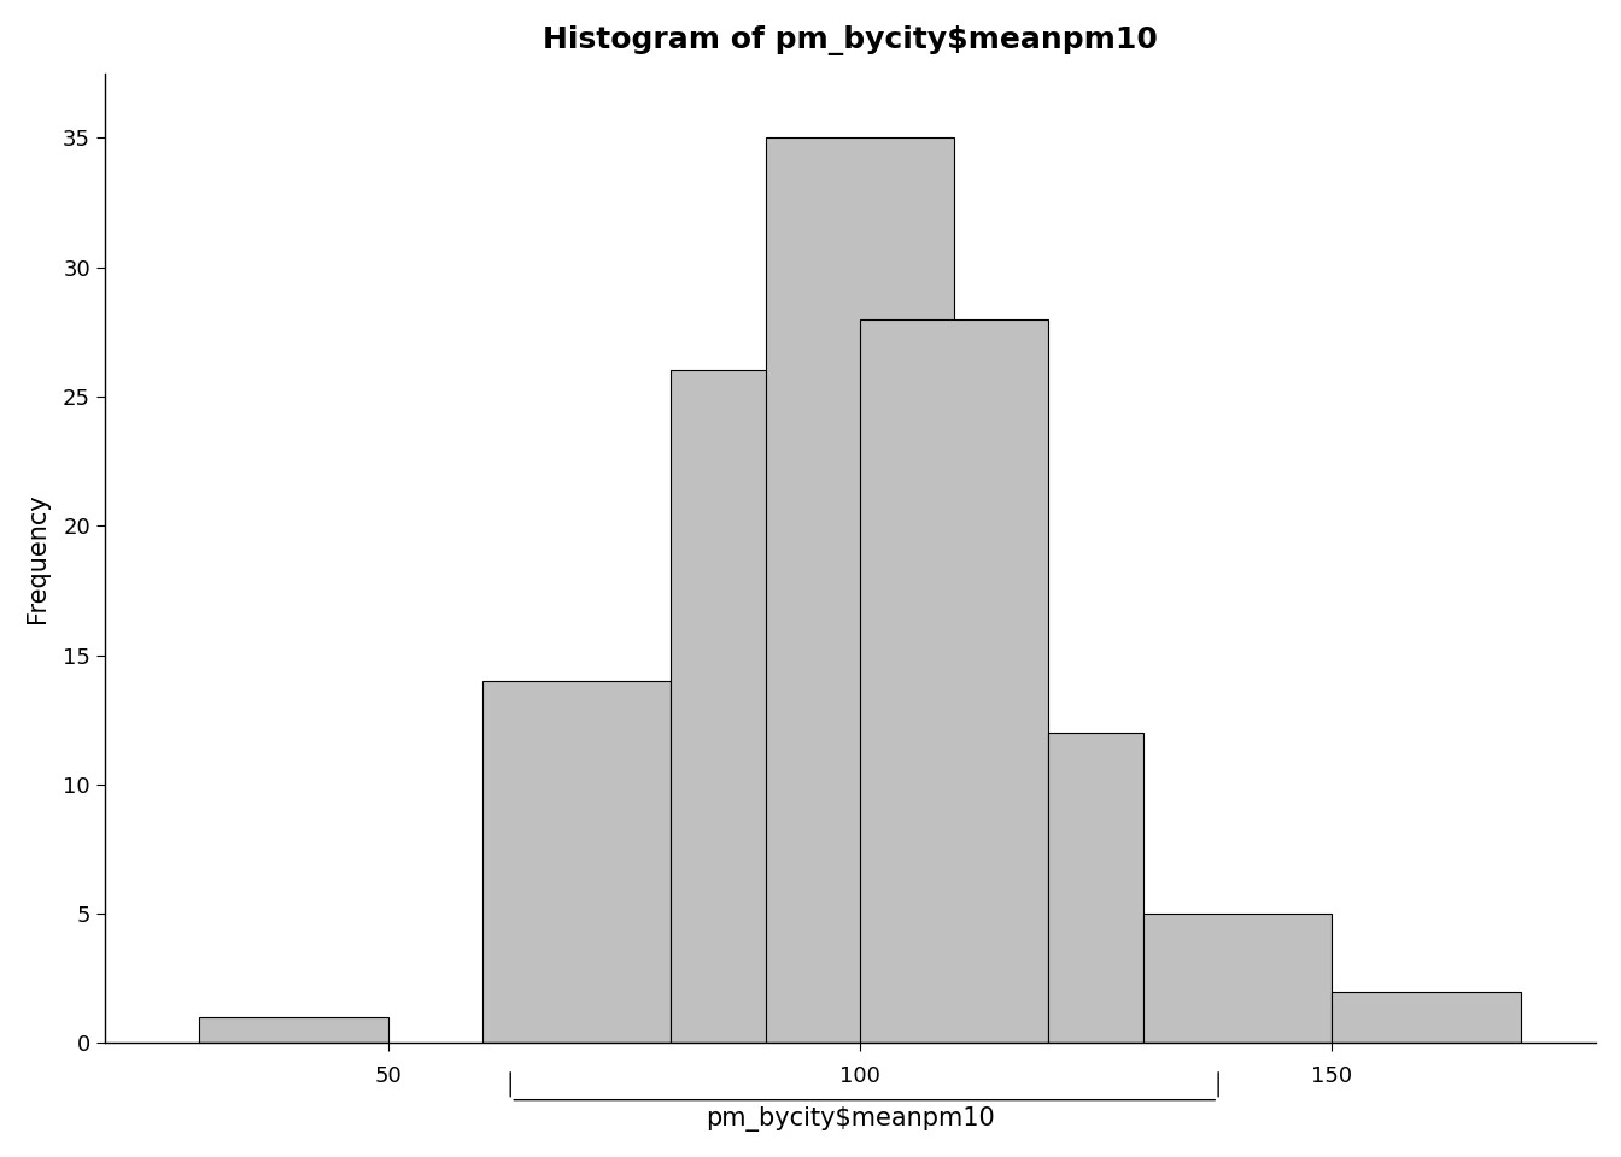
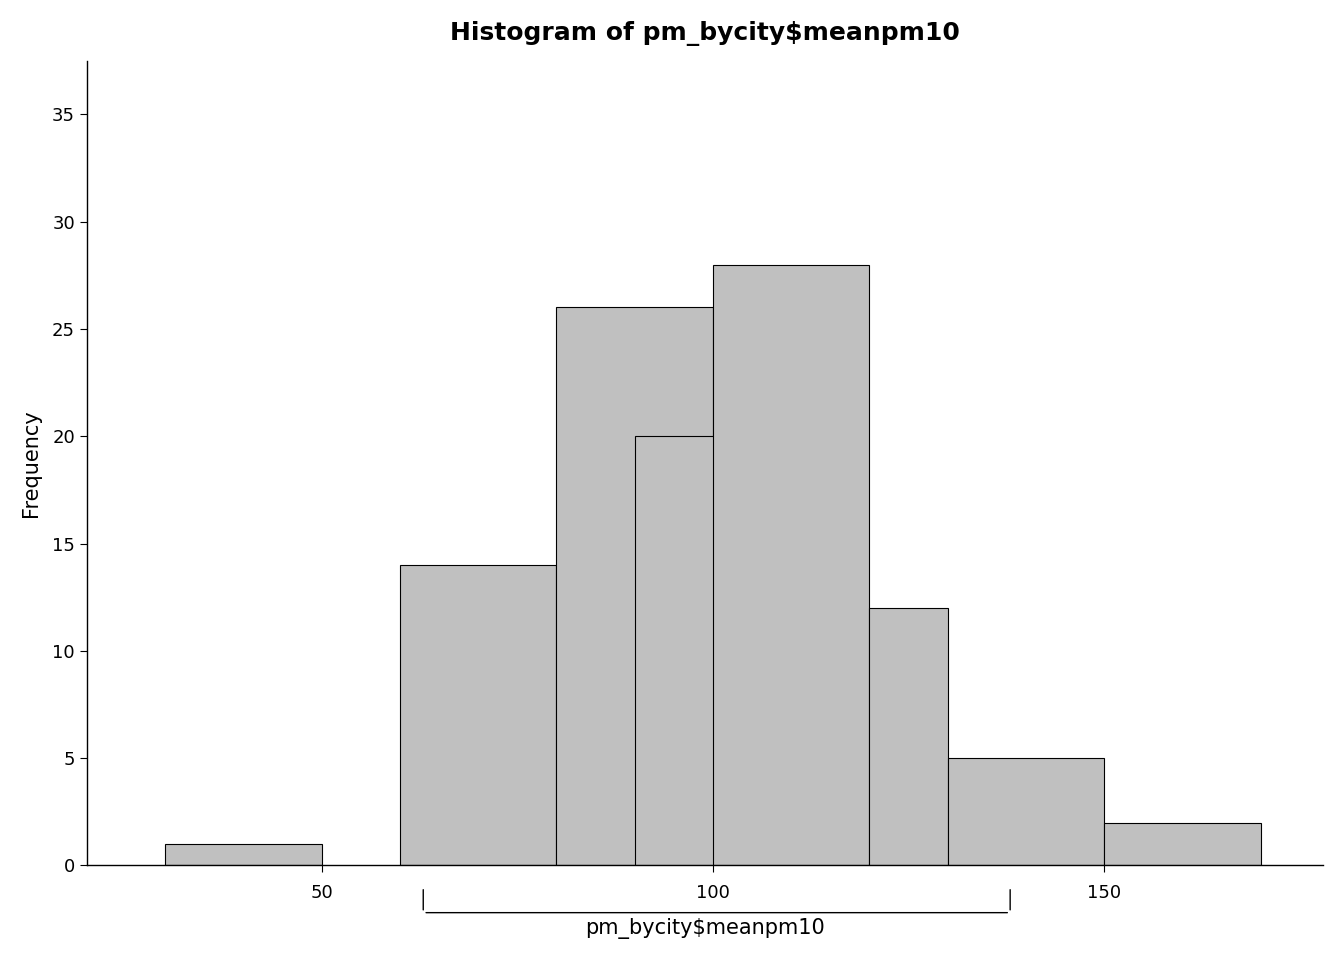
100: 35 -> 20
